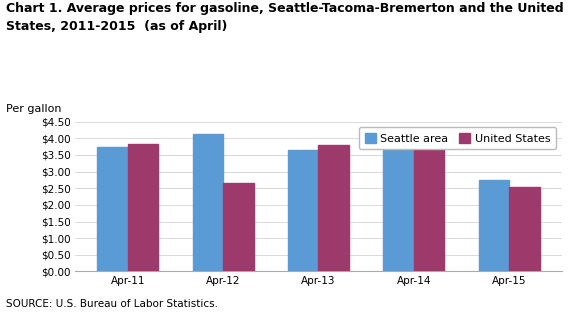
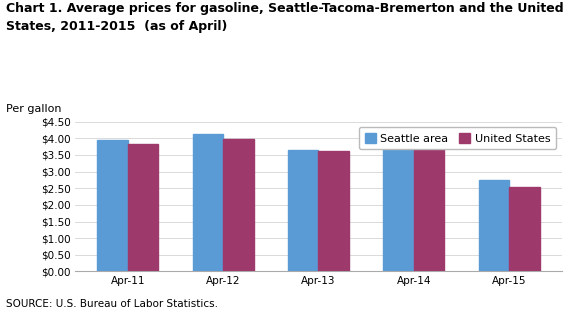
Seattle area/Apr-11: $3.75 -> $3.95
United States/Apr-12: $2.65 -> $3.99
United States/Apr-13: $3.80 -> $3.62
